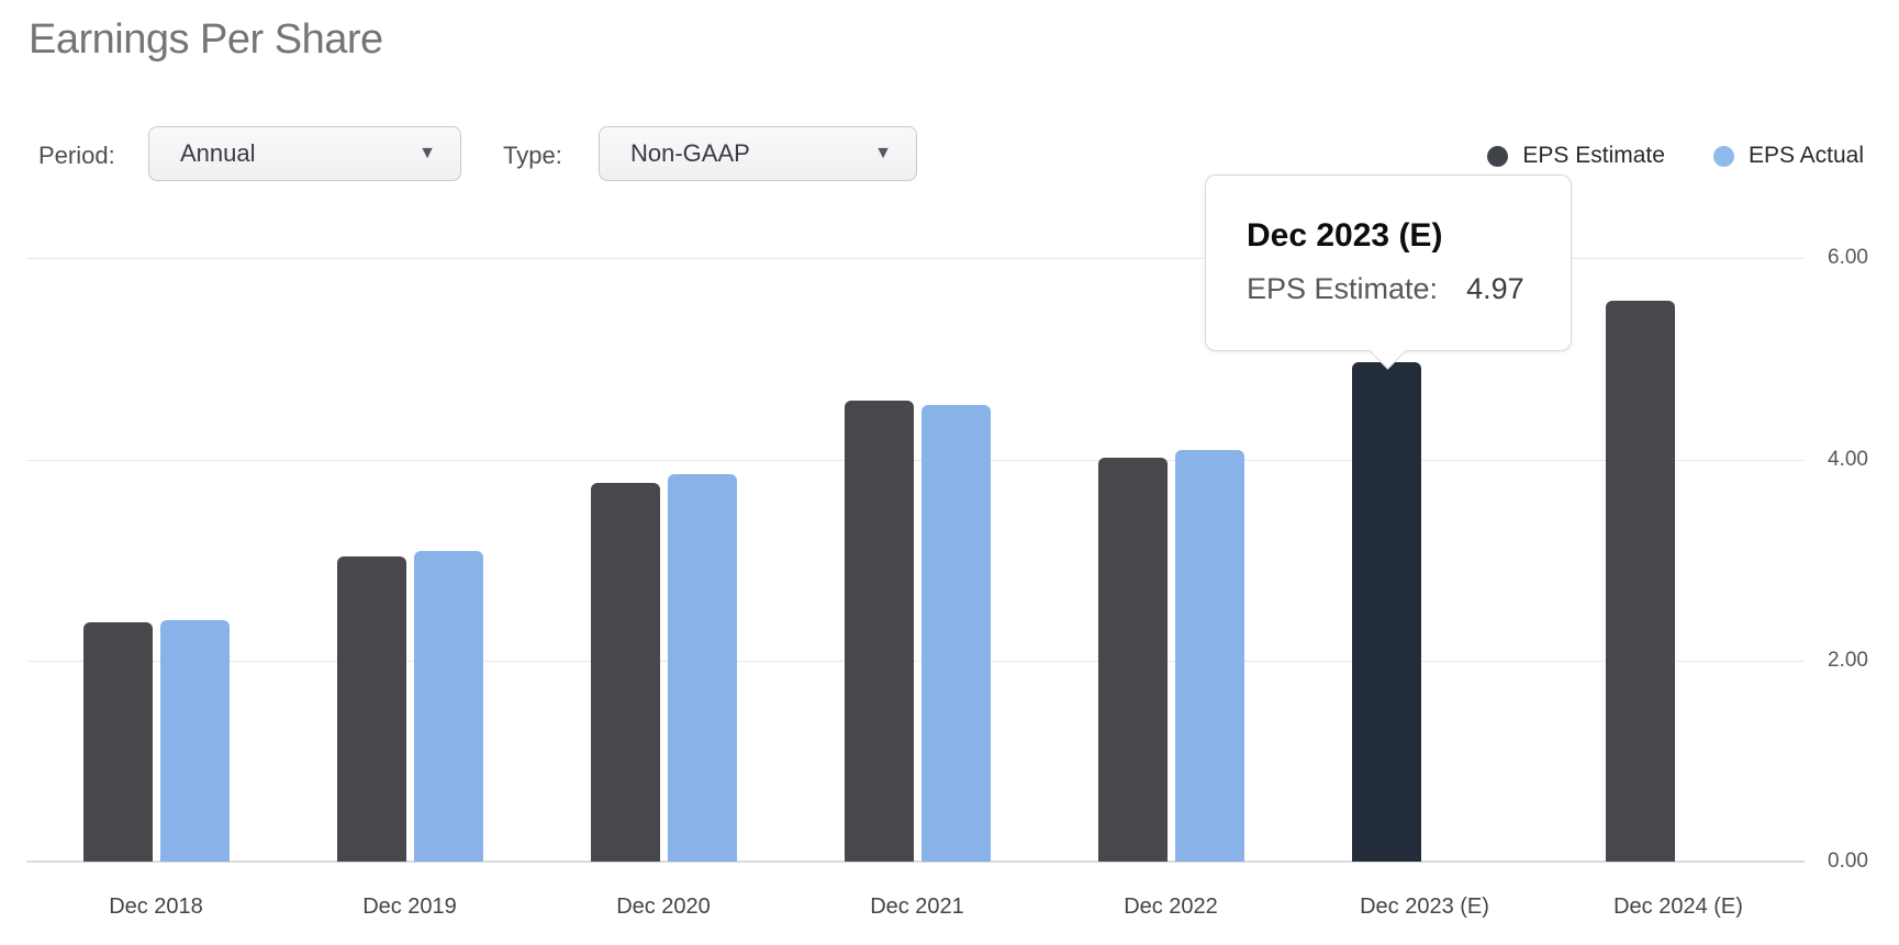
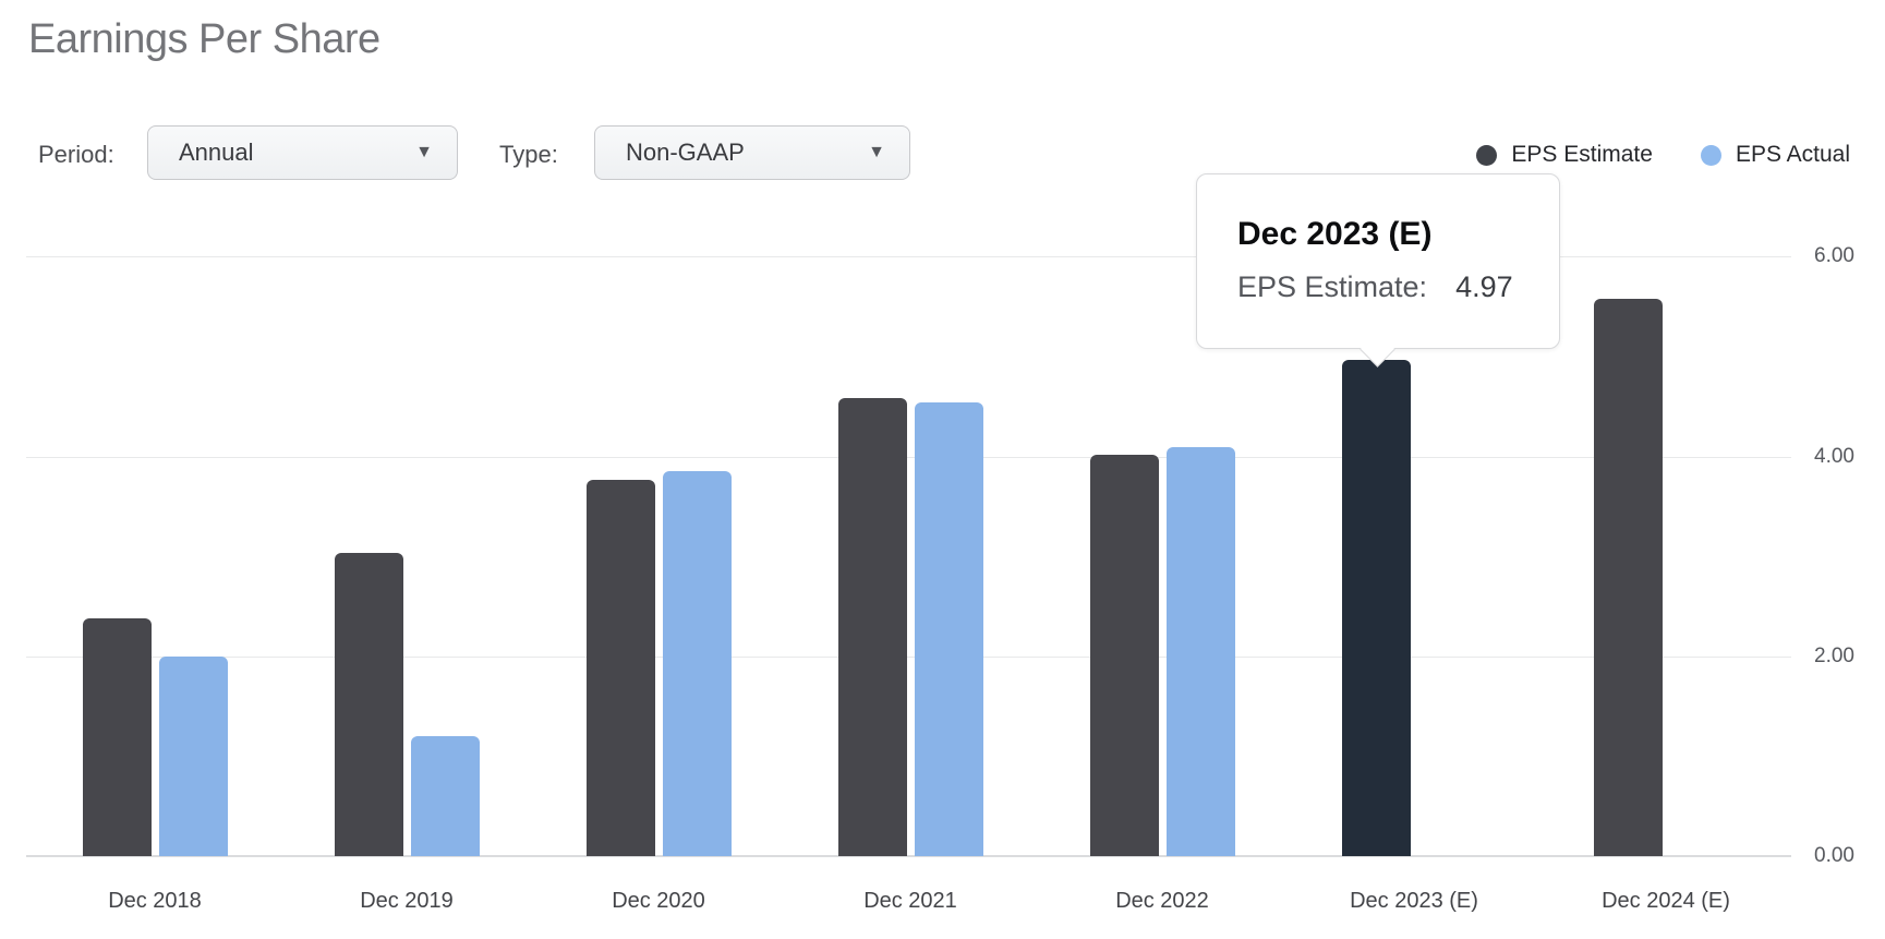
EPS Actual/Dec 2018: 2.4 -> 2.0
EPS Actual/Dec 2019: 3.1 -> 1.2
